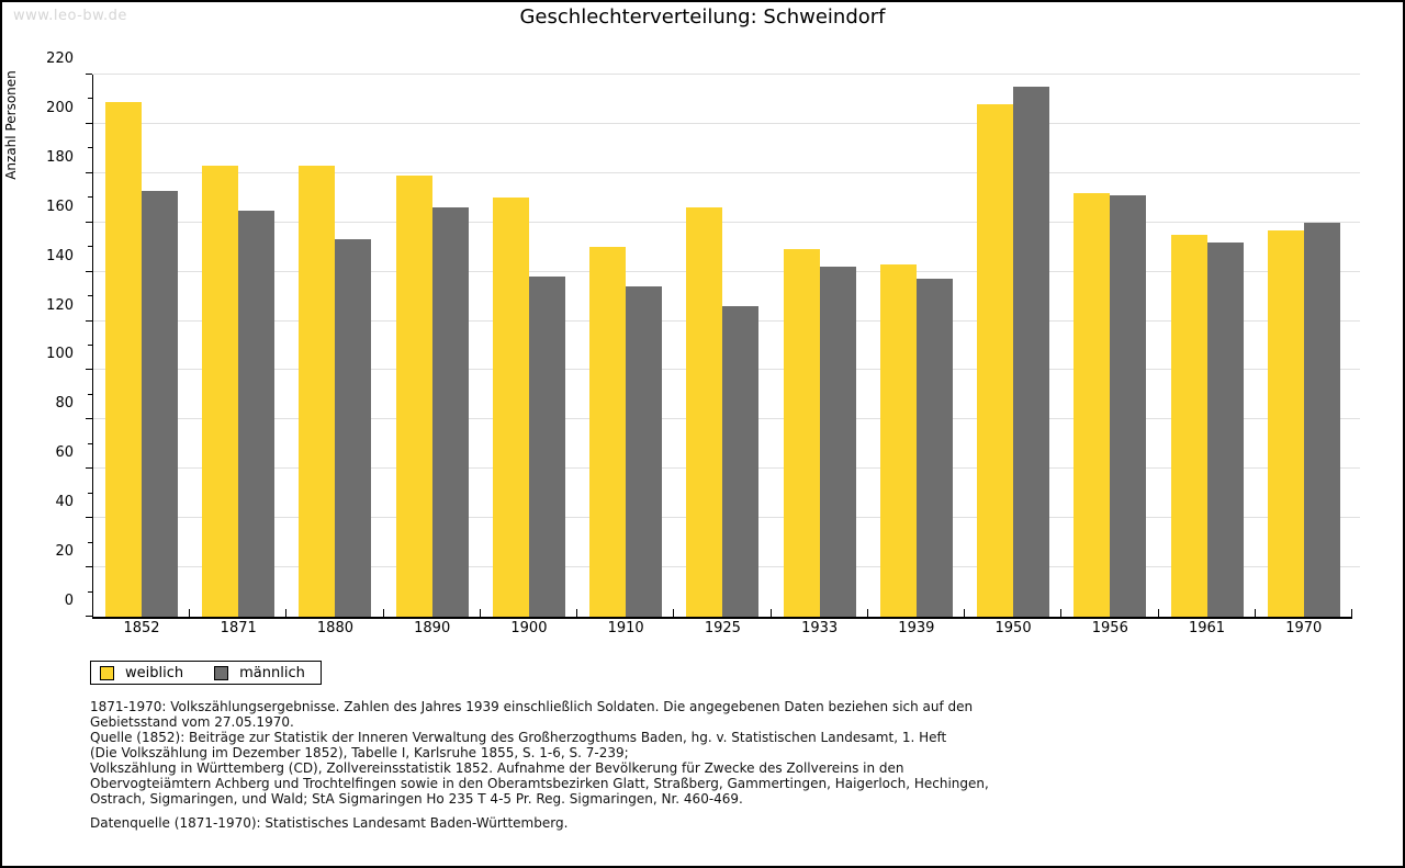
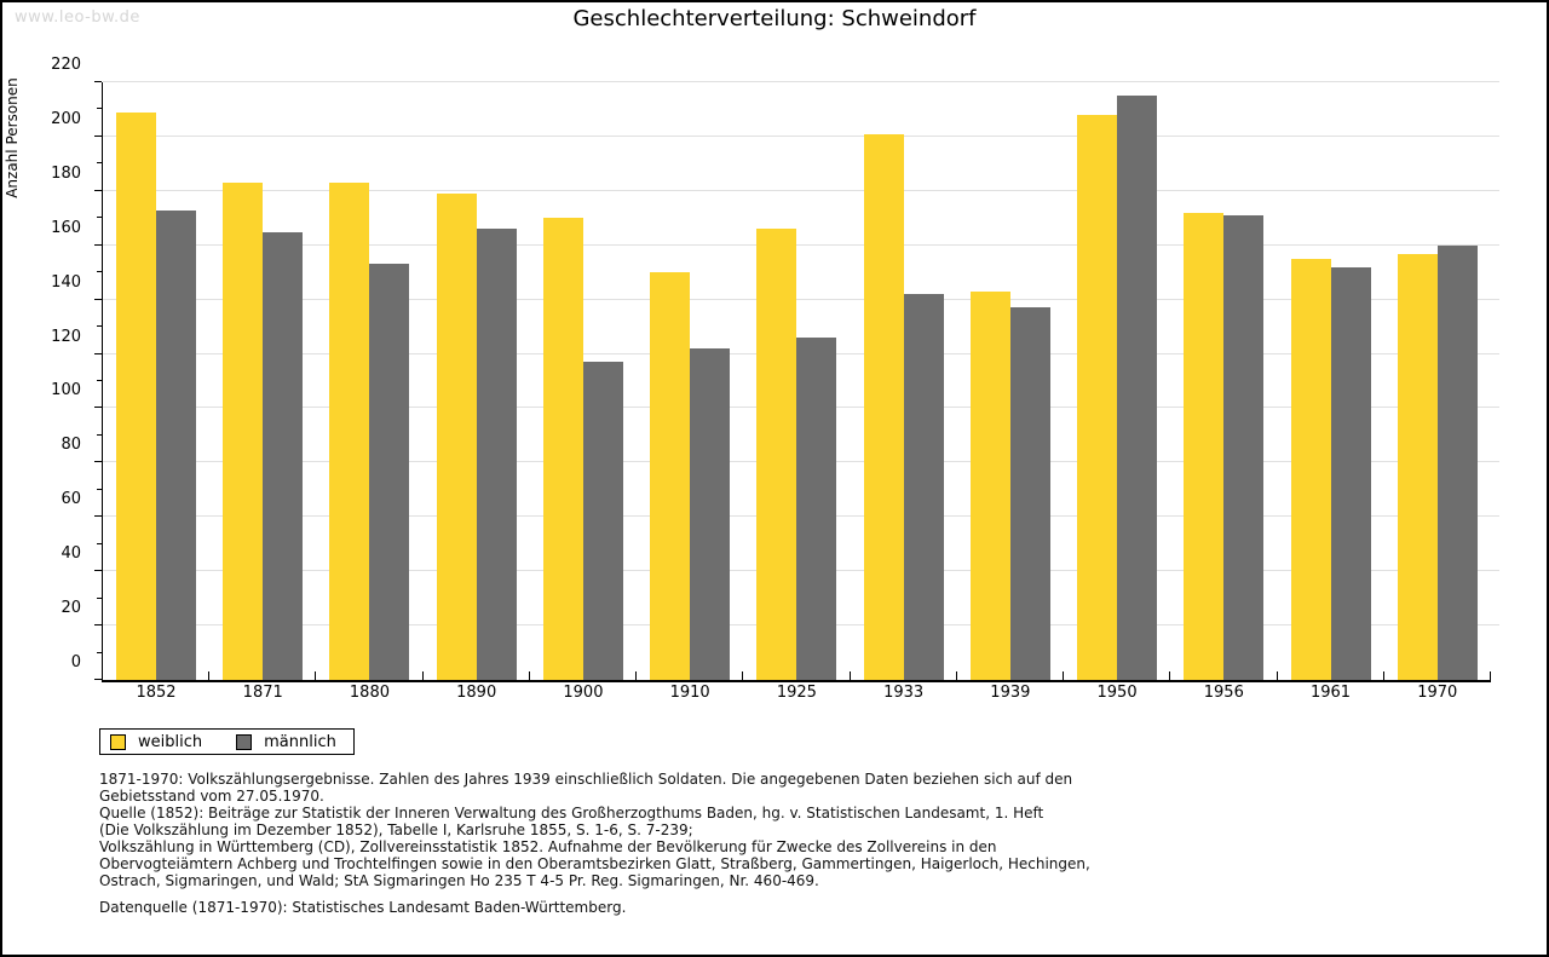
männlich/1900: 138 -> 117
männlich/1910: 134 -> 122
weiblich/1933: 149 -> 201
